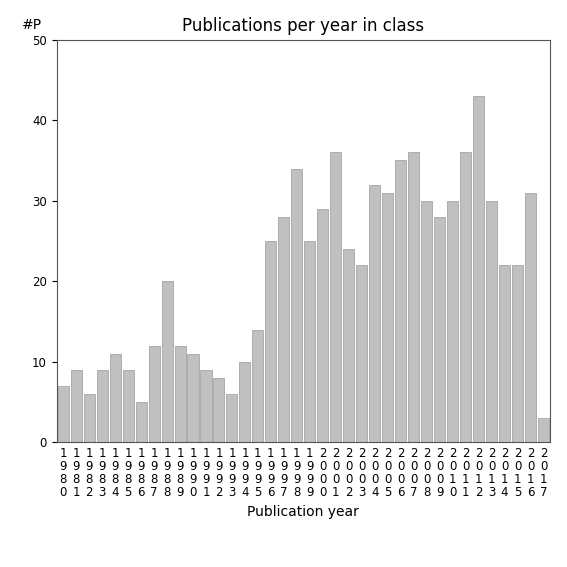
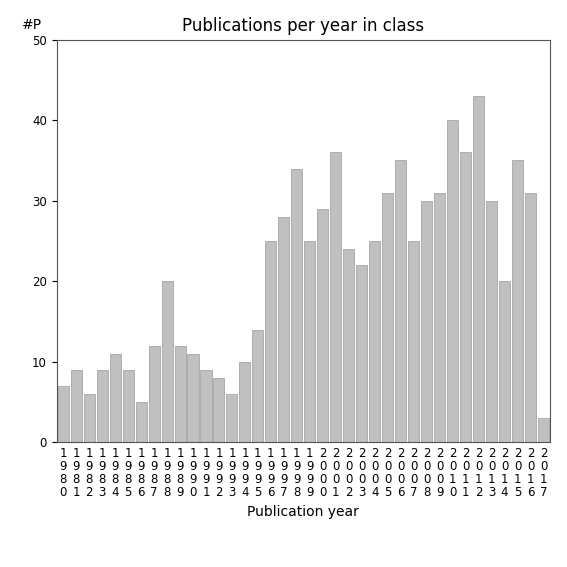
2 0 0 4: 32 -> 25
2 0 0 7: 36 -> 25
2 0 0 9: 28 -> 31
2 0 1 0: 30 -> 40
2 0 1 4: 22 -> 20
2 0 1 5: 22 -> 35
